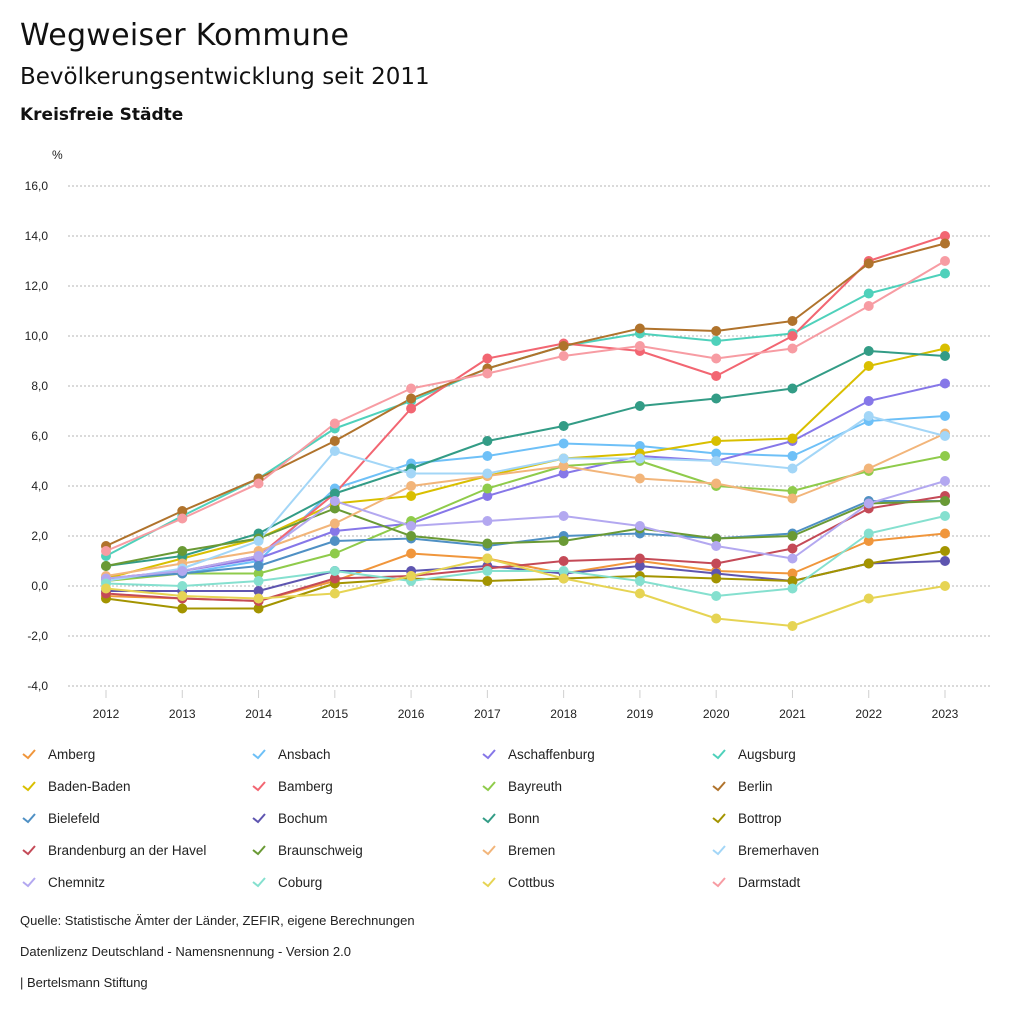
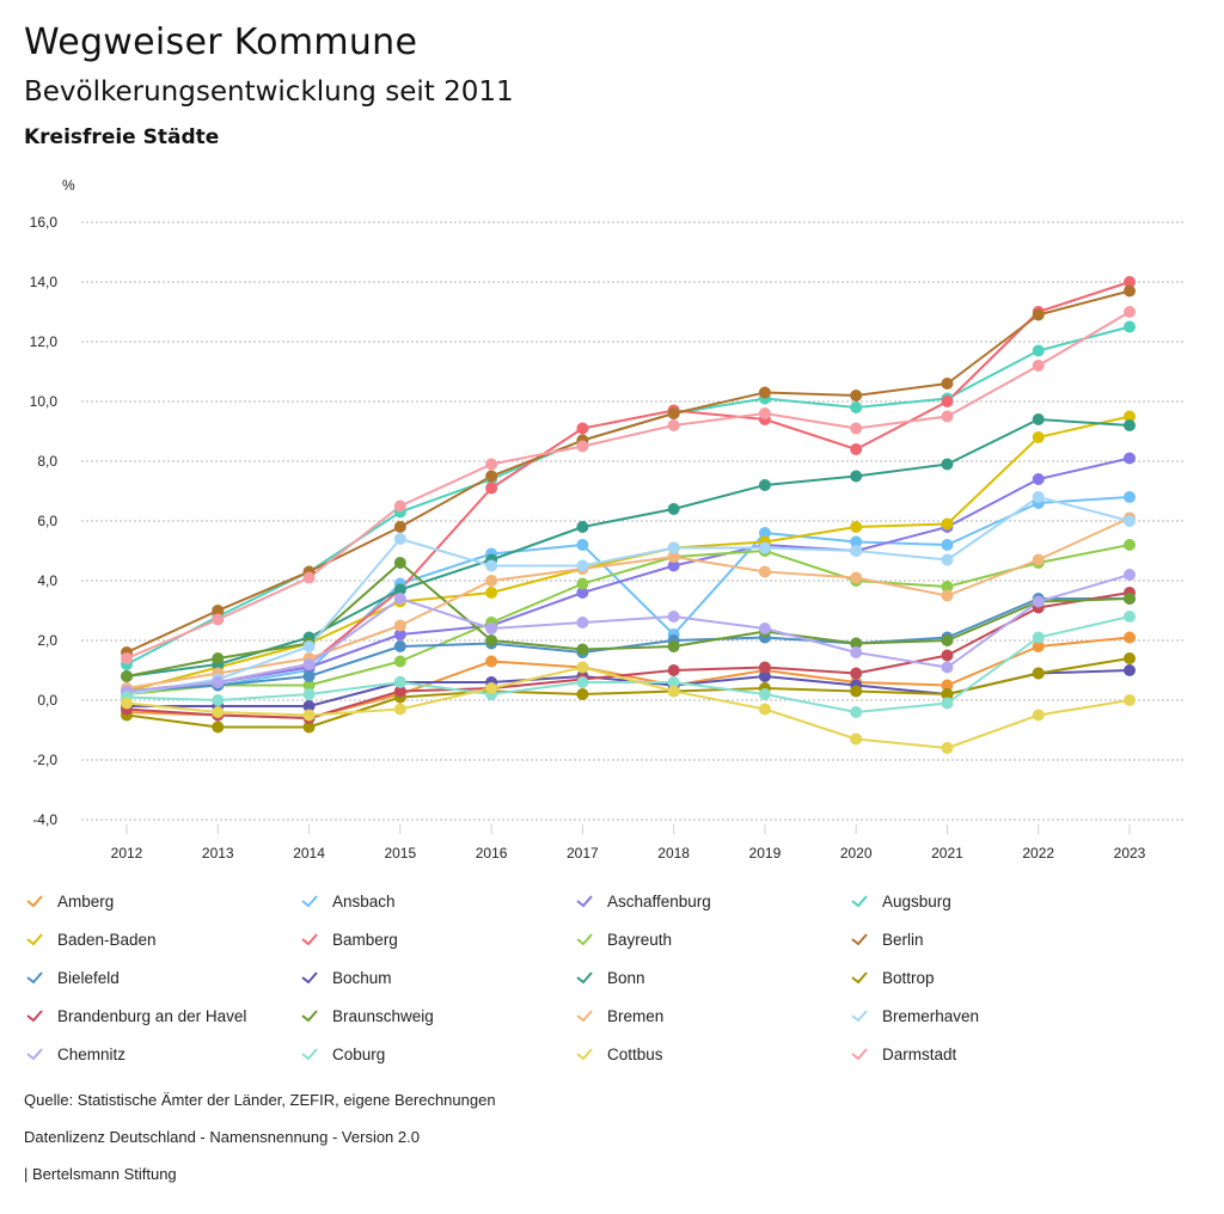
Braunschweig/2015: 3,1 -> 4,6
Ansbach/2018: 5,7 -> 2,2
